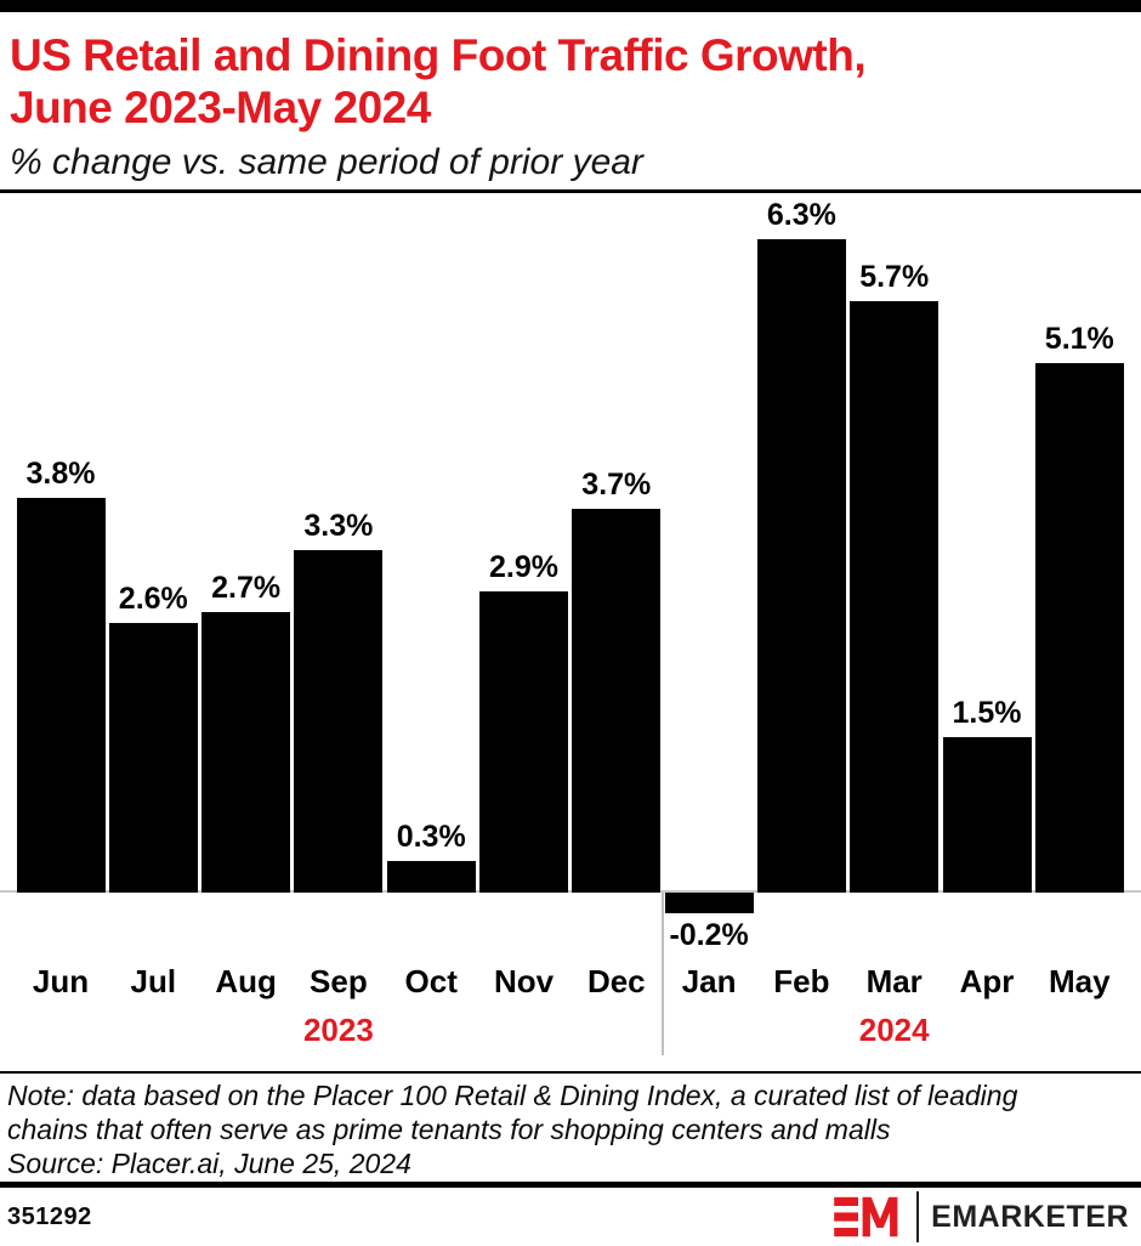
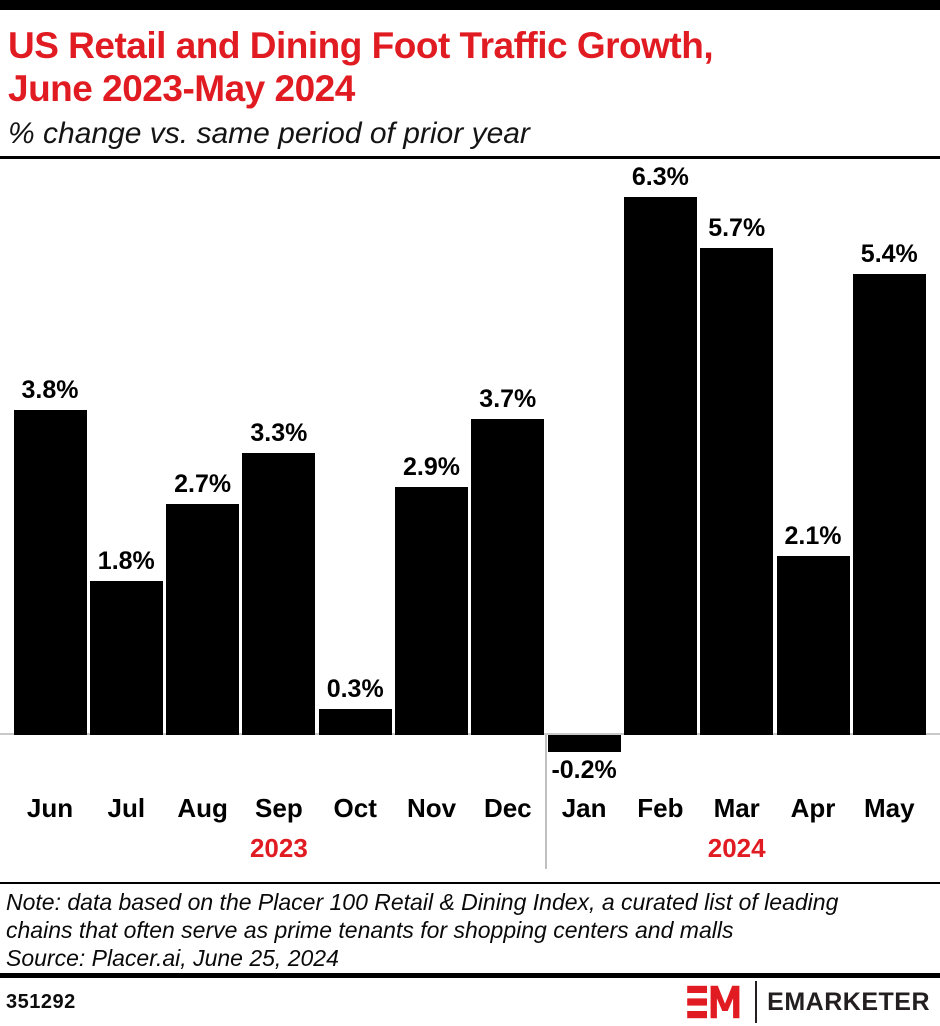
Jul: 2.6% -> 1.8%
Apr: 1.5% -> 2.1%
May: 5.1% -> 5.4%
